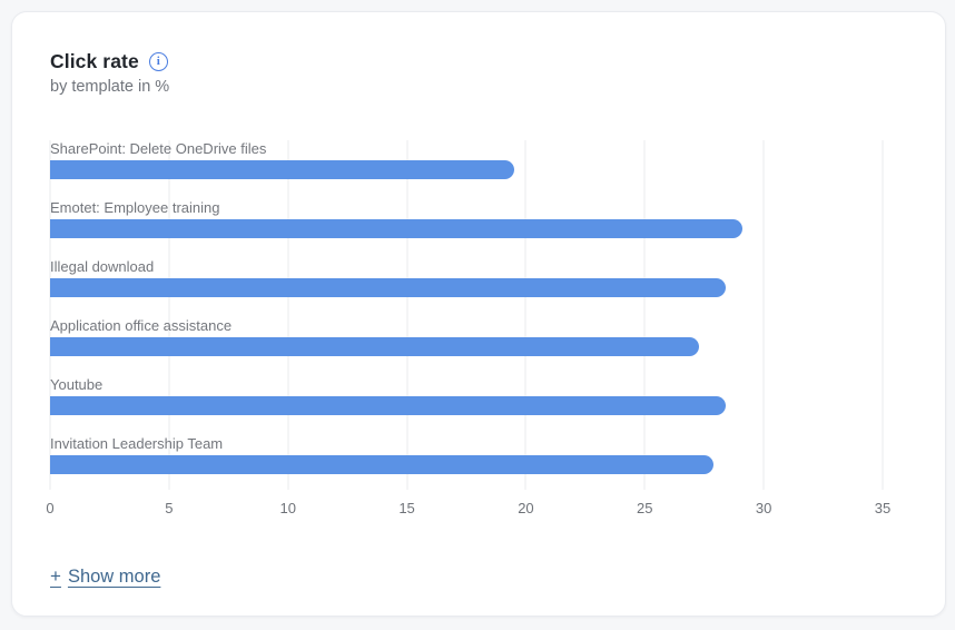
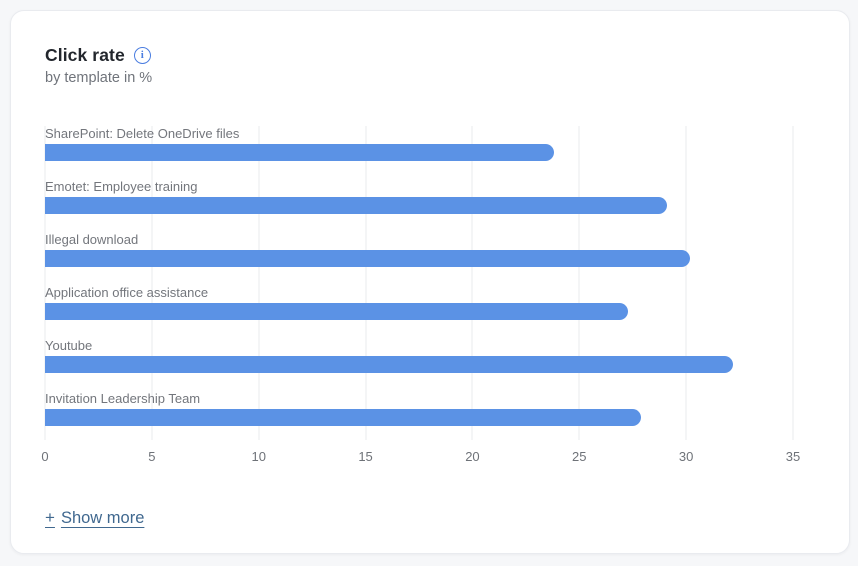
SharePoint: Delete OneDrive files: 19.5 -> 23.8
Illegal download: 28.4 -> 30.2
Youtube: 28.4 -> 32.2
